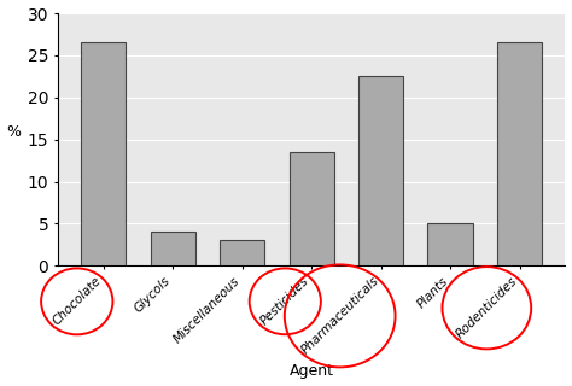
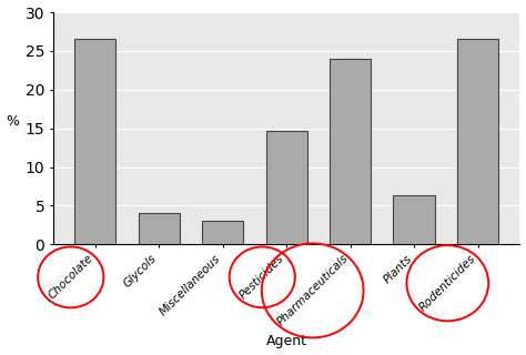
Pesticides: 13.5 -> 14.6
Pharmaceuticals: 22.5 -> 24.0
Plants: 5.0 -> 6.4
